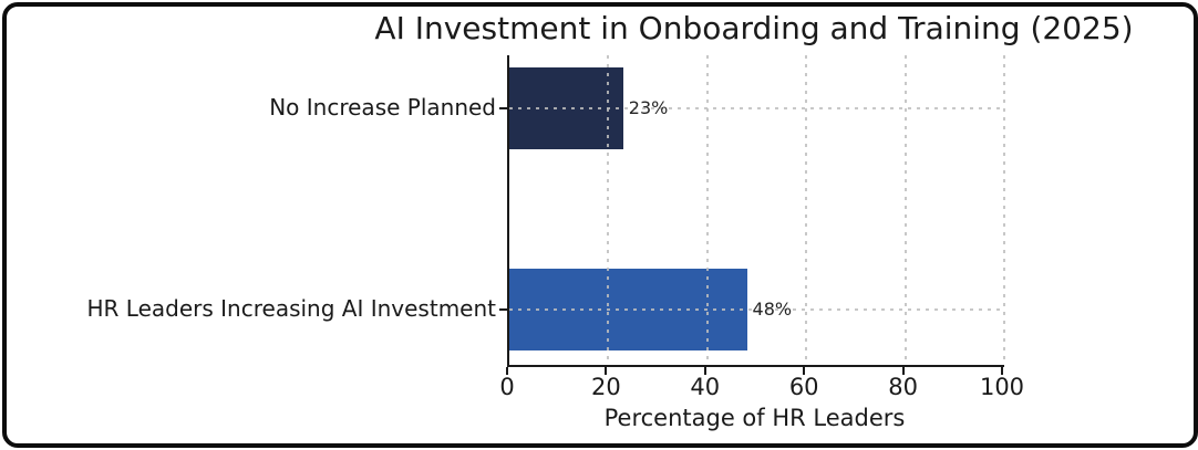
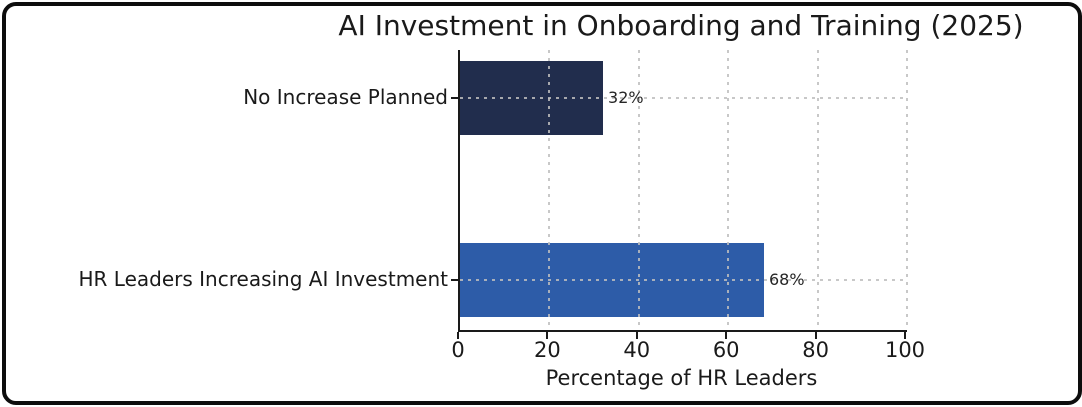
No Increase Planned: 23% -> 32%
HR Leaders Increasing AI Investment: 48% -> 68%
